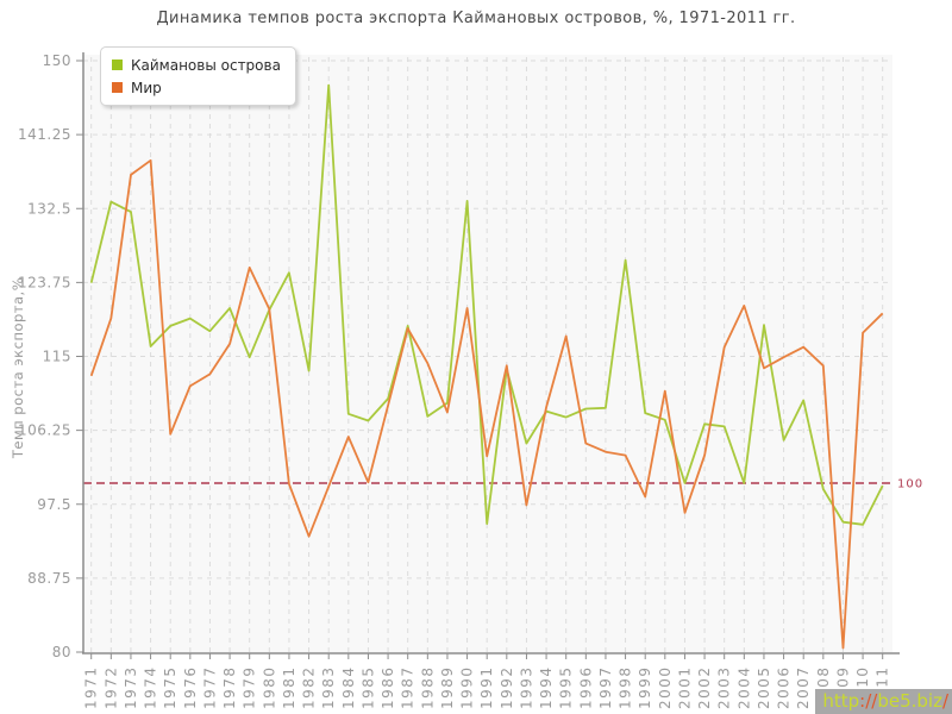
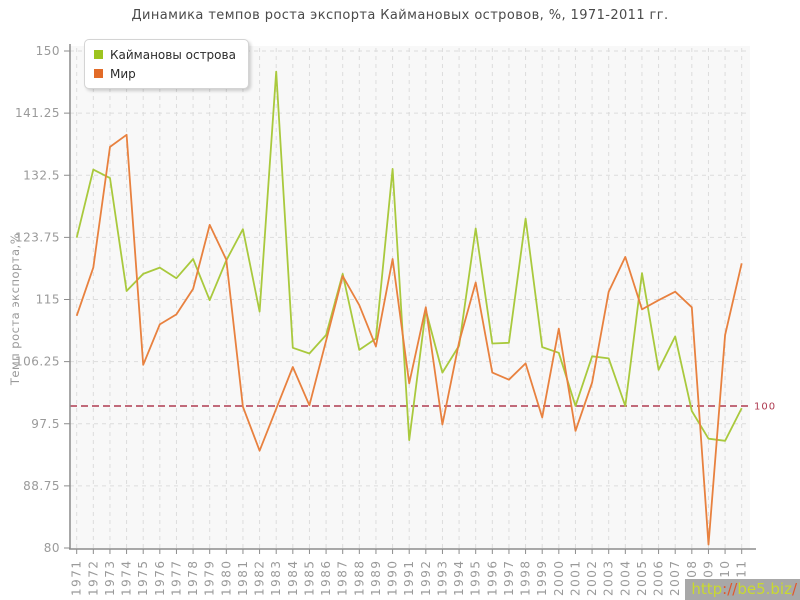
Каймановы острова/1995: 108 -> 125
Мир/1998: 103 -> 106
Мир/2010: 118 -> 110
